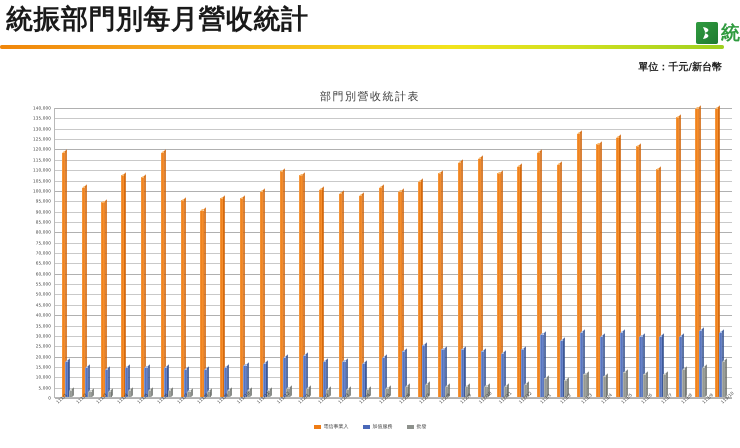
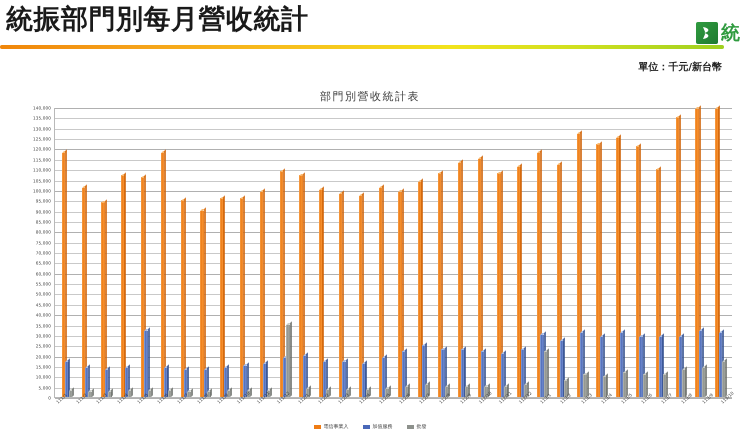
加值服務/111/5: 14000 -> 32000
批發/111/12: 4000 -> 35000
批發/113/1: 9000 -> 22000
